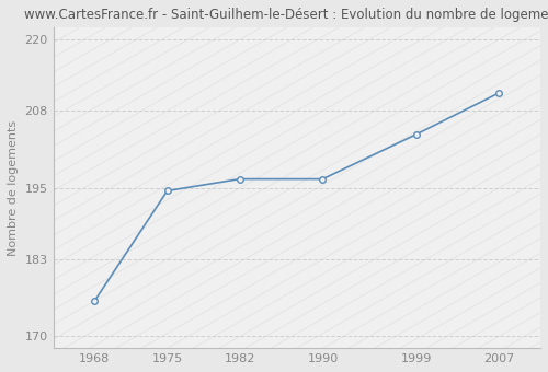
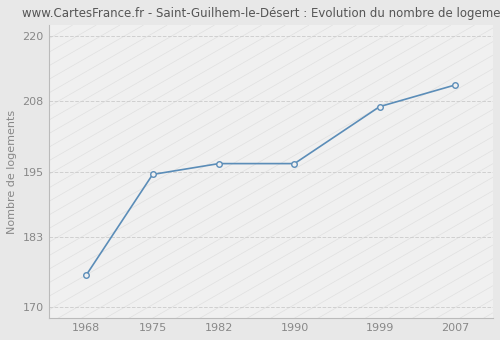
1999: 204.0 -> 207.0
